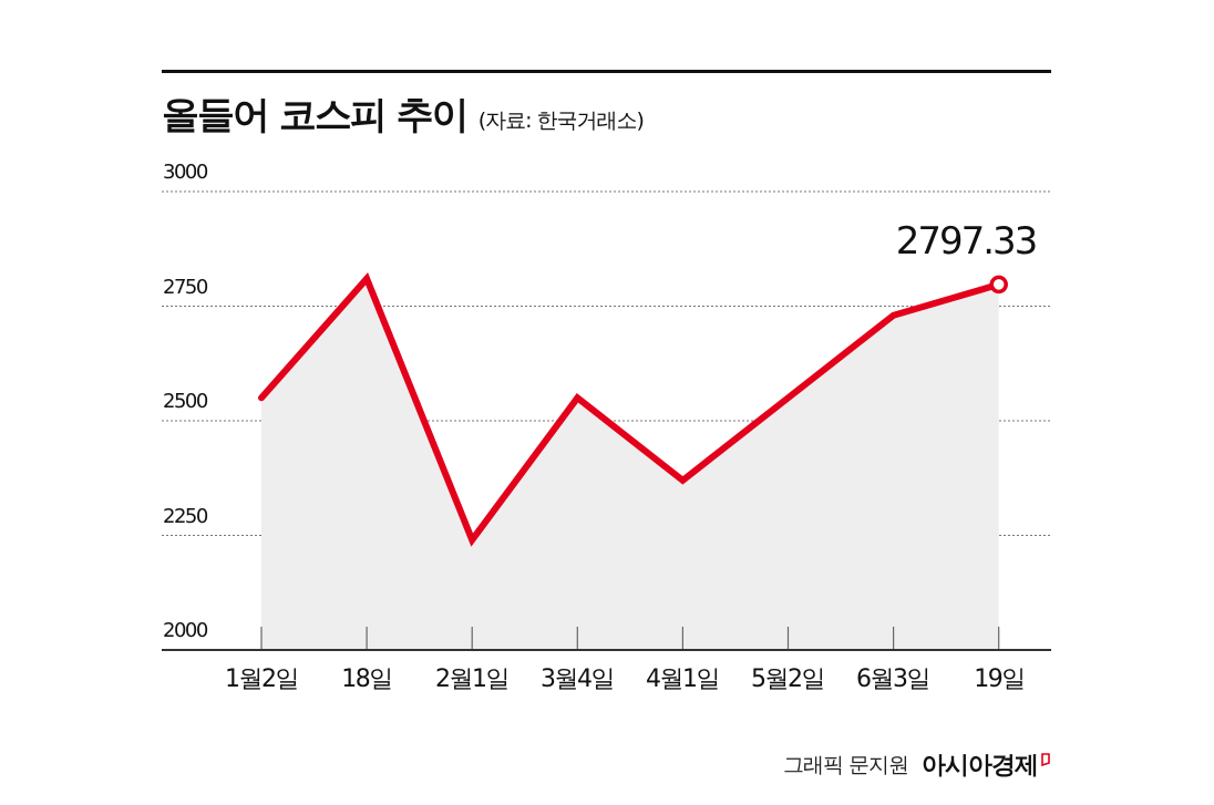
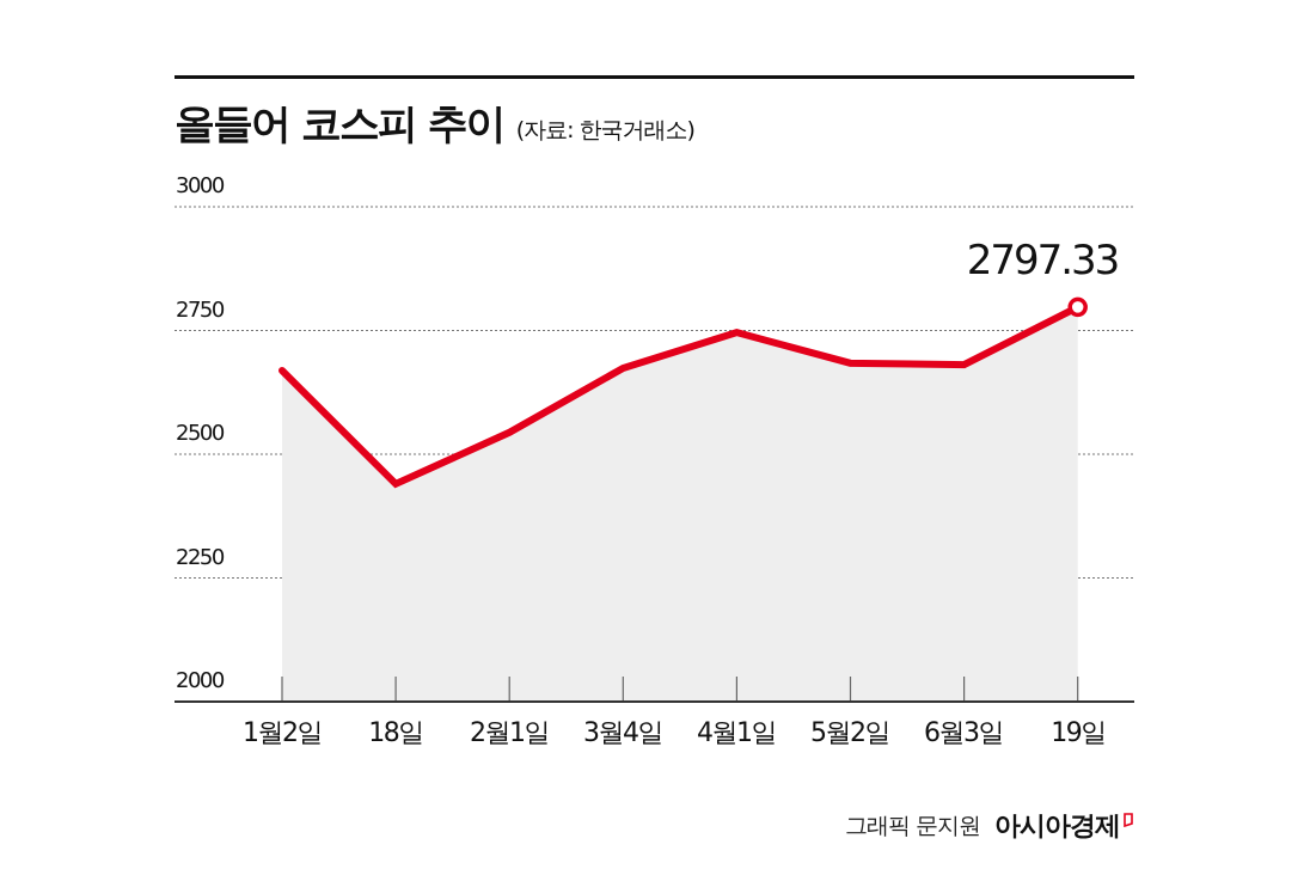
1월2일: 2550 -> 2670
18일: 2810 -> 2440
2월1일: 2240 -> 2540
3월4일: 2550 -> 2670
4월1일: 2370 -> 2750
5월2일: 2550 -> 2680
6월3일: 2730 -> 2680
